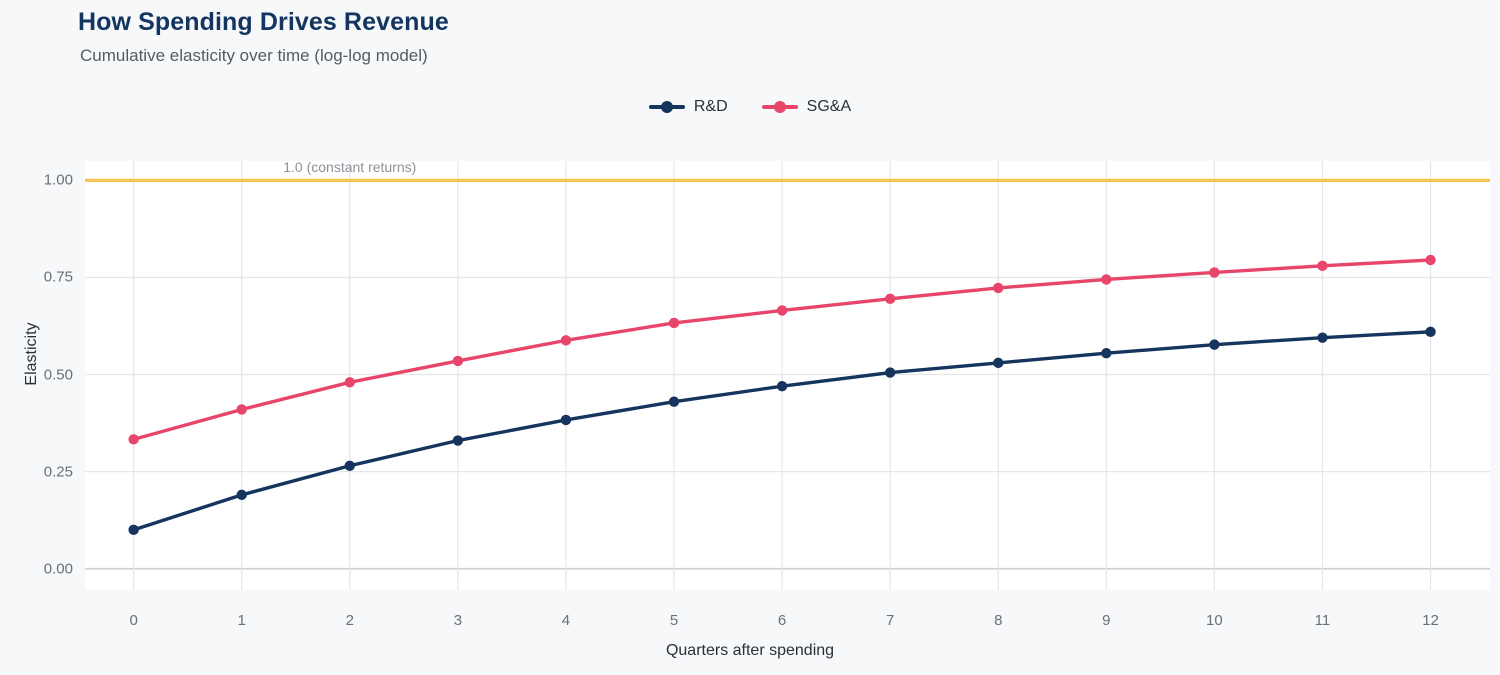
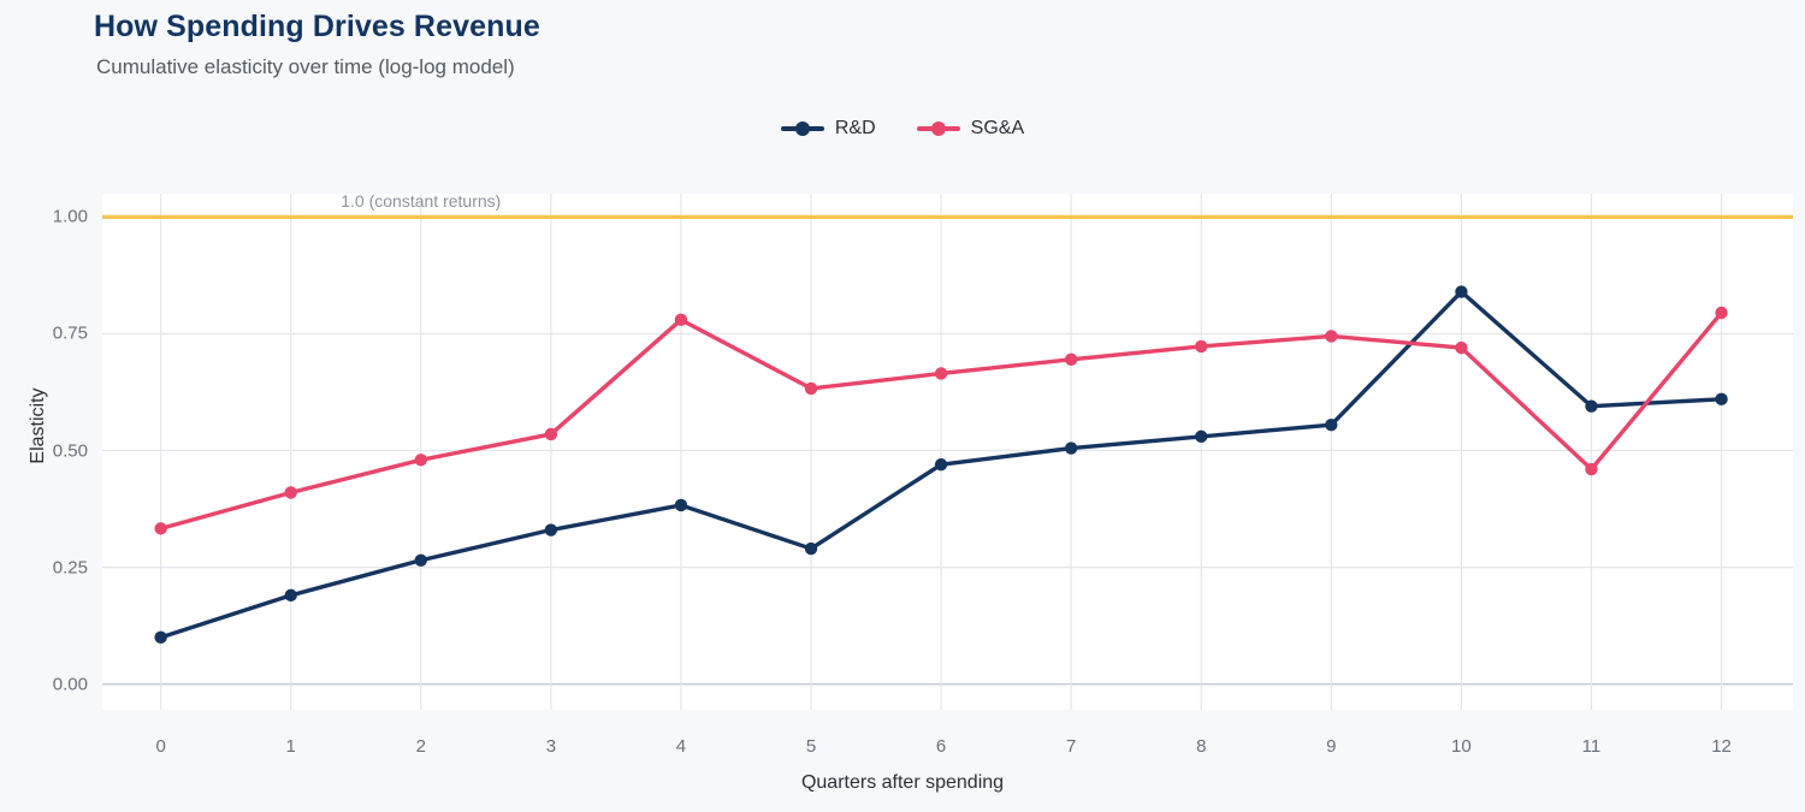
SG&A/4: 0.59 -> 0.78
R&D/5: 0.43 -> 0.29
R&D/10: 0.58 -> 0.84
SG&A/10: 0.76 -> 0.72
SG&A/11: 0.78 -> 0.46
